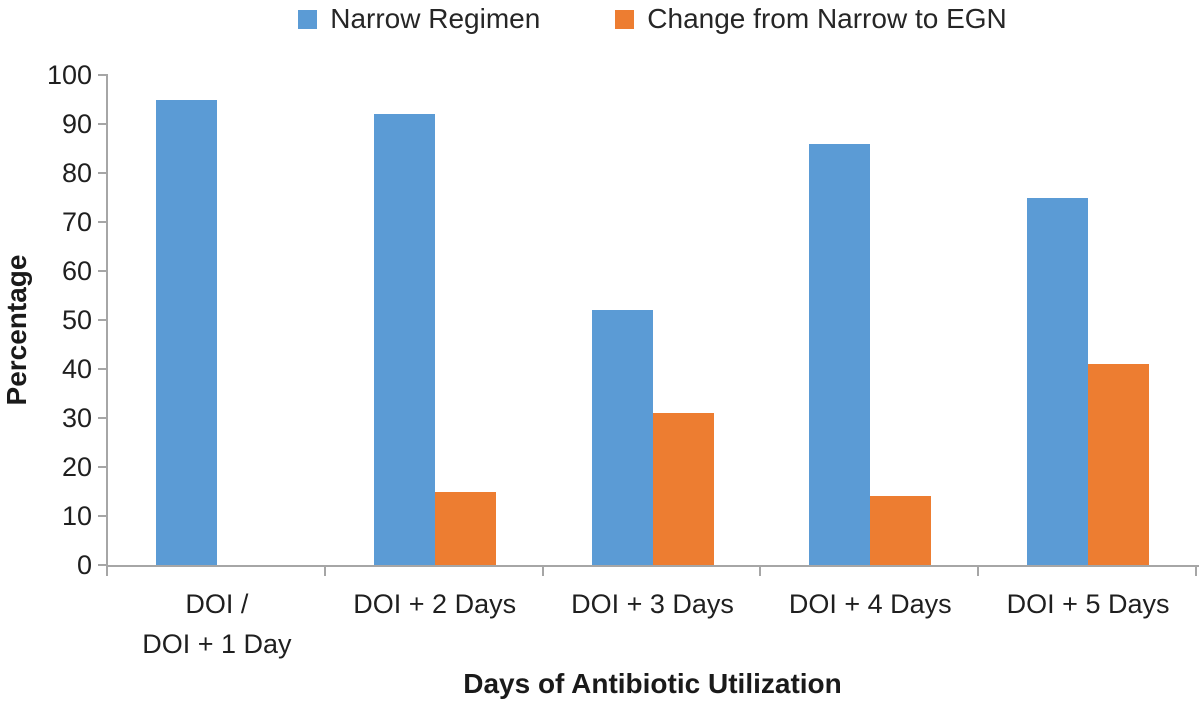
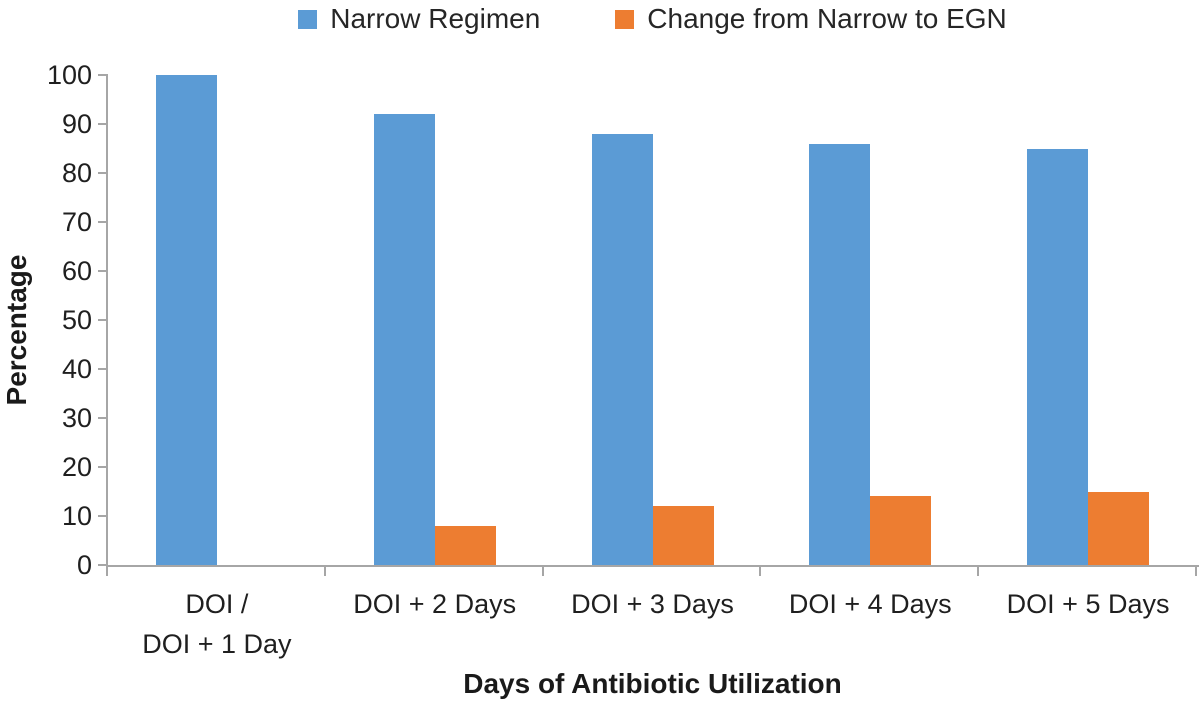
Narrow Regimen/DOI / DOI + 1 Day: 95 -> 100
Change from Narrow to EGN/DOI + 2 Days: 15 -> 8
Narrow Regimen/DOI + 3 Days: 52 -> 88
Change from Narrow to EGN/DOI + 3 Days: 31 -> 12
Narrow Regimen/DOI + 5 Days: 75 -> 85
Change from Narrow to EGN/DOI + 5 Days: 41 -> 15
